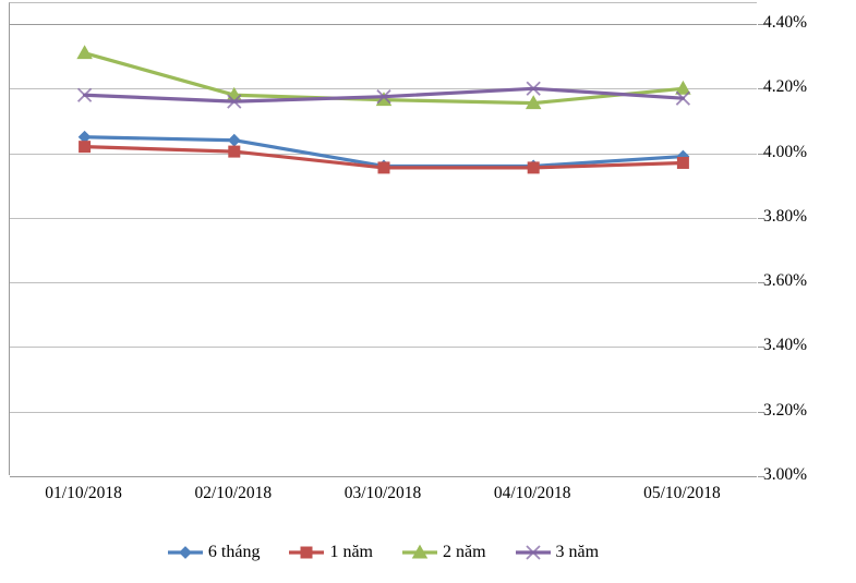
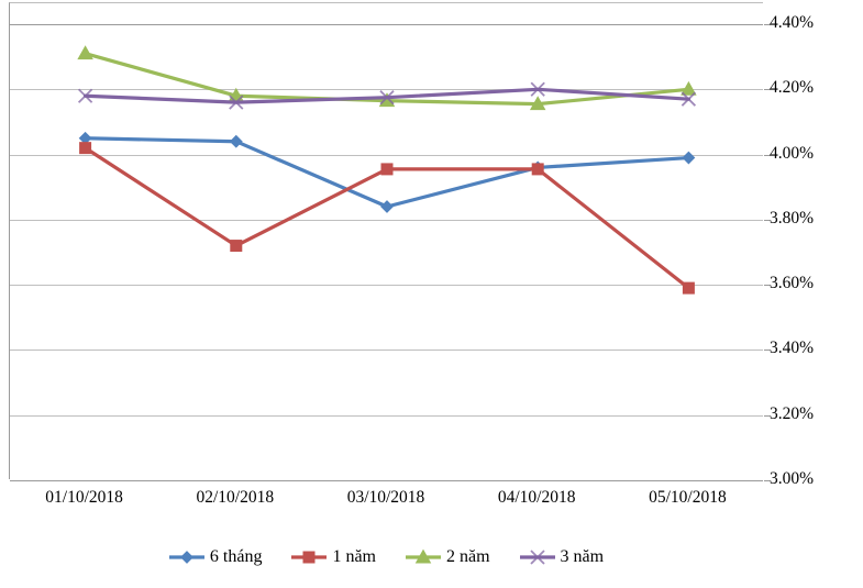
1 năm/02/10/2018: 4.00% -> 3.72%
6 tháng/03/10/2018: 3.96% -> 3.84%
1 năm/05/10/2018: 3.97% -> 3.59%
